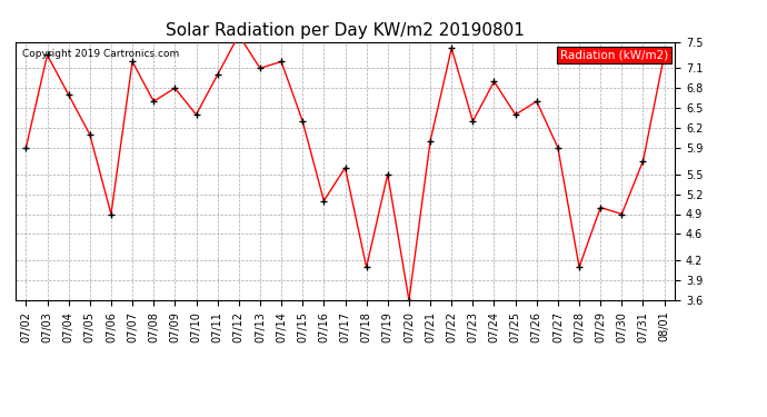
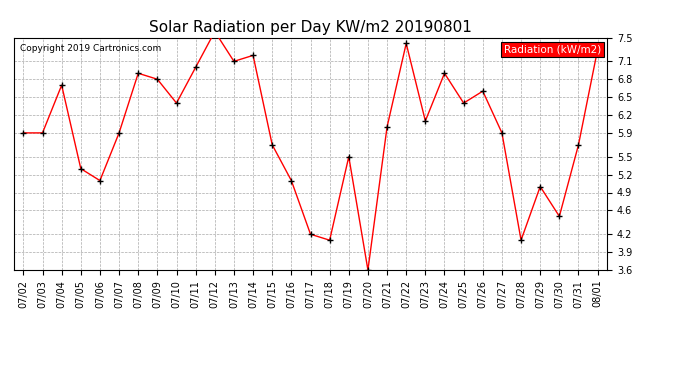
07/03: 7.3 -> 5.9
07/05: 6.1 -> 5.3
07/06: 4.9 -> 5.1
07/07: 7.2 -> 5.9
07/08: 6.6 -> 6.9
07/15: 6.3 -> 5.7
07/17: 5.6 -> 4.2
07/23: 6.3 -> 6.1
07/30: 4.9 -> 4.5
